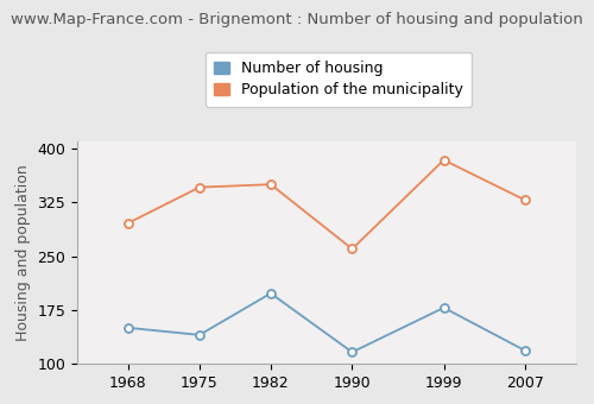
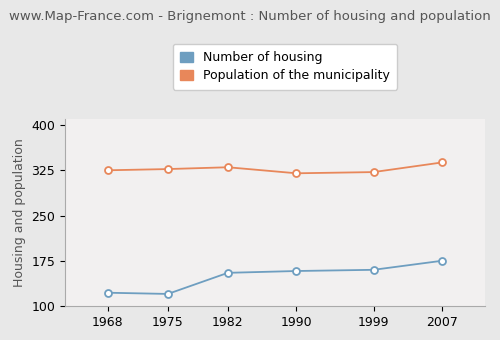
Number of housing/1968: 150 -> 122
Population of the municipality/1968: 296 -> 325
Number of housing/1975: 140 -> 120
Population of the municipality/1975: 346 -> 327
Number of housing/1982: 198 -> 155
Population of the municipality/1982: 350 -> 330
Number of housing/1990: 116 -> 158
Population of the municipality/1990: 260 -> 320
Number of housing/1999: 178 -> 160
Population of the municipality/1999: 384 -> 322
Number of housing/2007: 118 -> 175
Population of the municipality/2007: 328 -> 338
